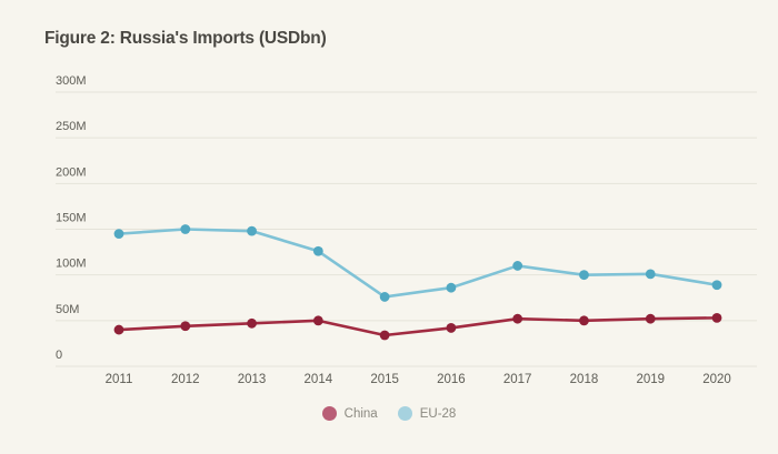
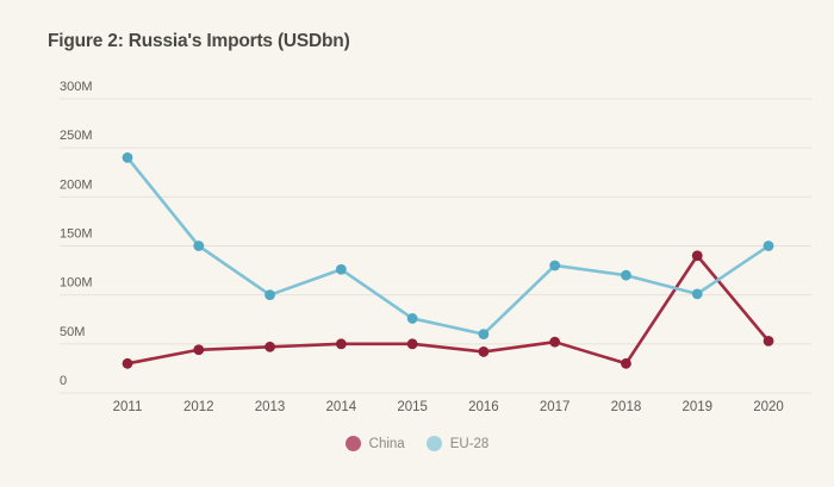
China/2011: 40M -> 30M
EU-28/2011: 140M -> 240M
EU-28/2013: 150M -> 100M
China/2015: 30M -> 50M
EU-28/2016: 90M -> 60M
EU-28/2017: 110M -> 130M
China/2018: 50M -> 30M
EU-28/2018: 100M -> 120M
China/2019: 50M -> 140M
EU-28/2020: 90M -> 150M
